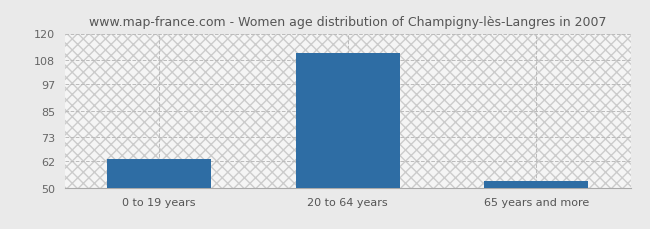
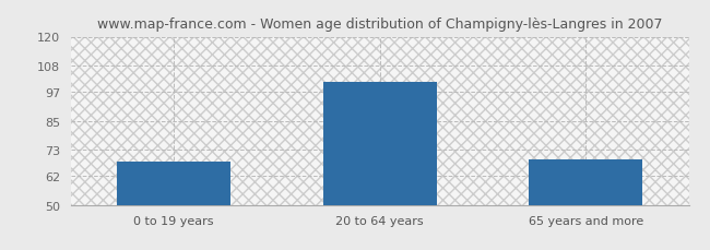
0 to 19 years: 63 -> 68
20 to 64 years: 111 -> 101
65 years and more: 53 -> 69
